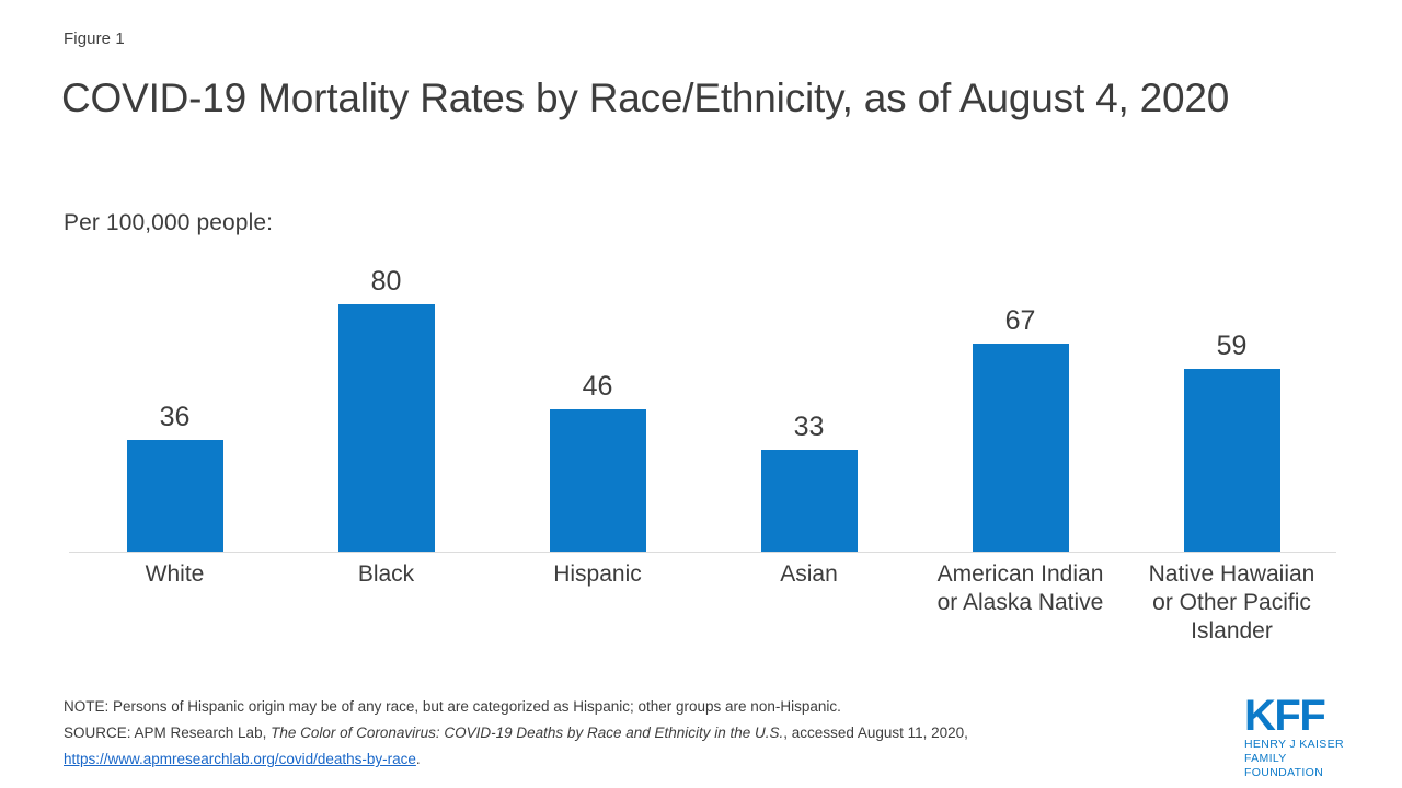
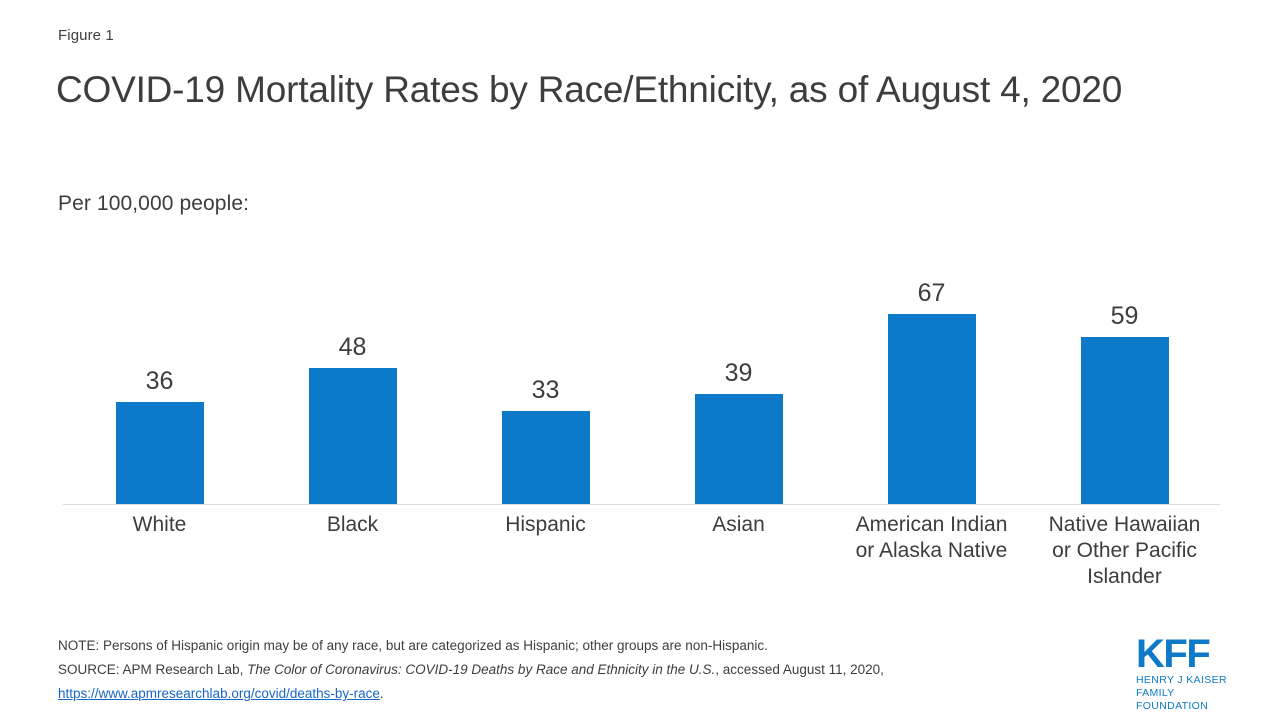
Black: 80 -> 48
Hispanic: 46 -> 33
Asian: 33 -> 39
